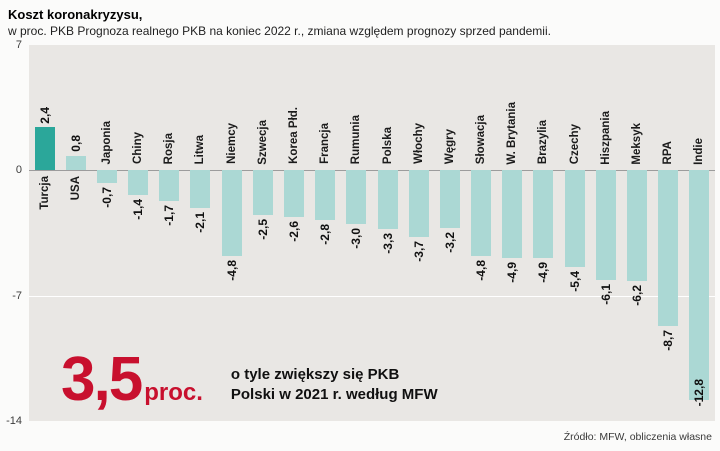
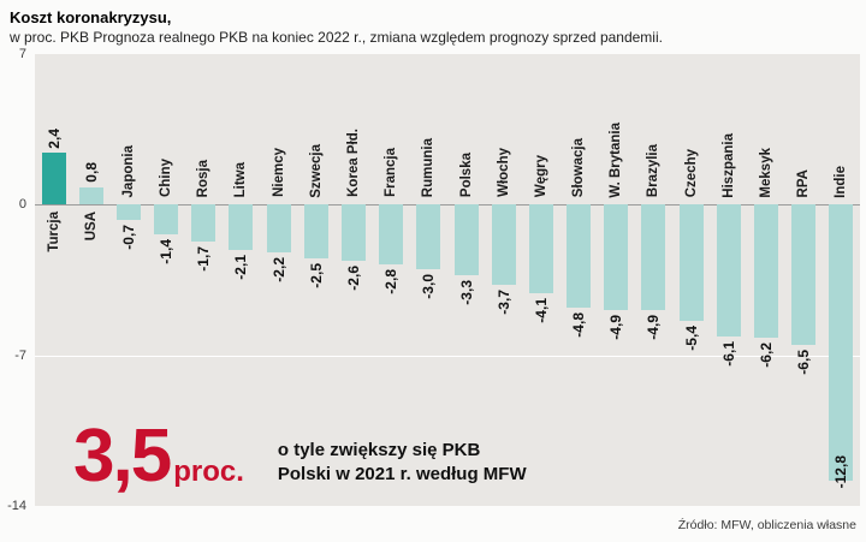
Niemcy: -4,8 -> -2,2
Węgry: -3,2 -> -4,1
RPA: -8,7 -> -6,5
